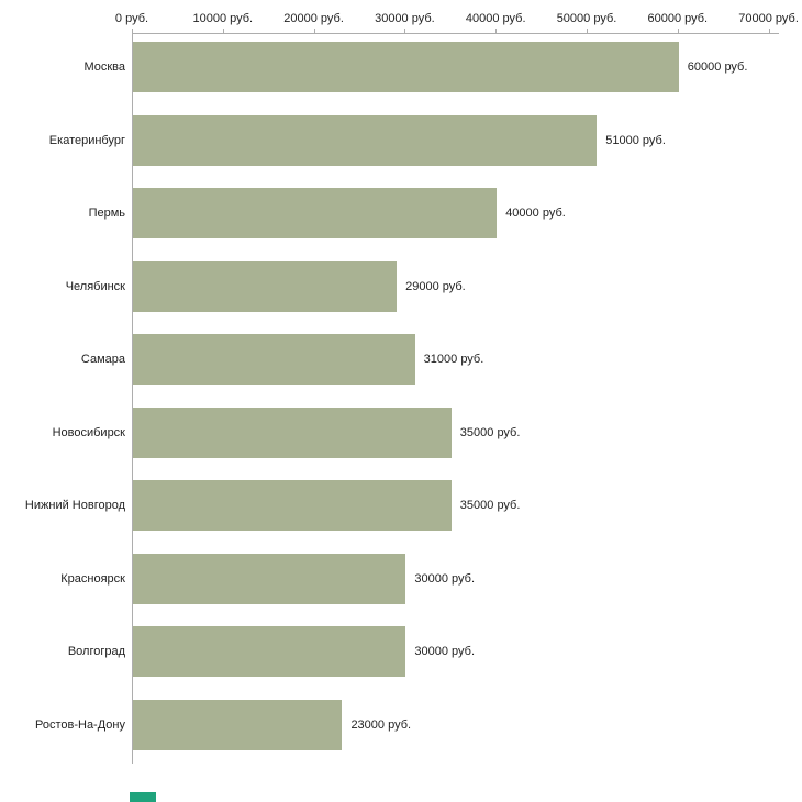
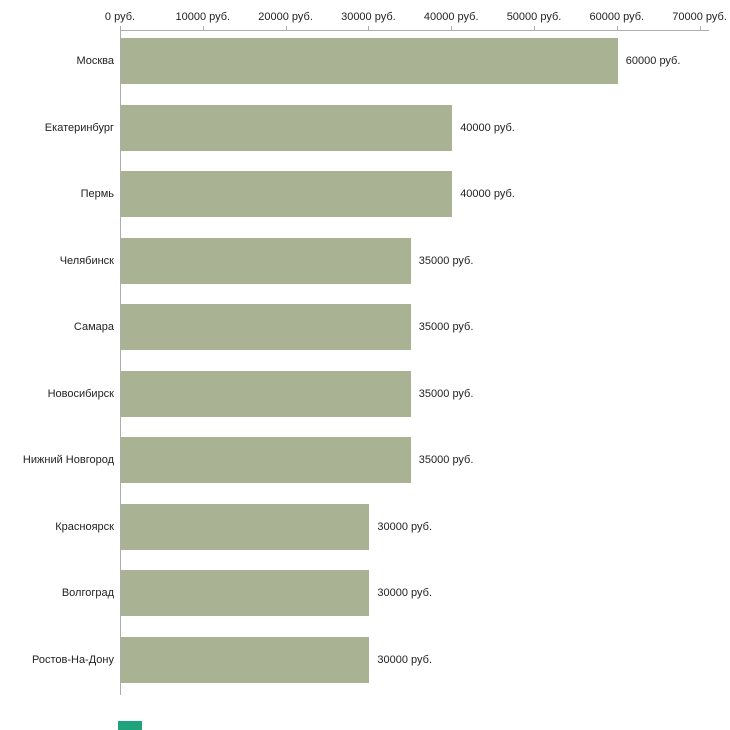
Екатеринбург: 51000 -> 40000
Челябинск: 29000 -> 35000
Самара: 31000 -> 35000
Ростов-На-Дону: 23000 -> 30000
